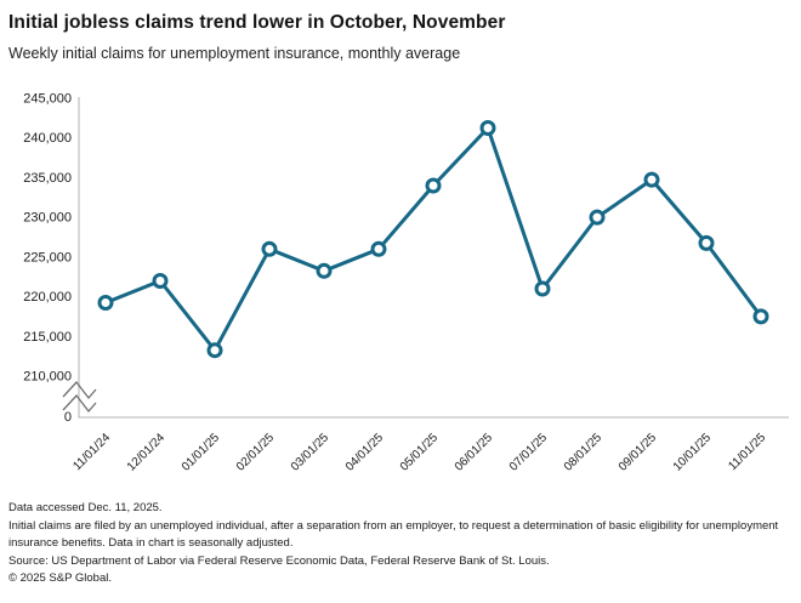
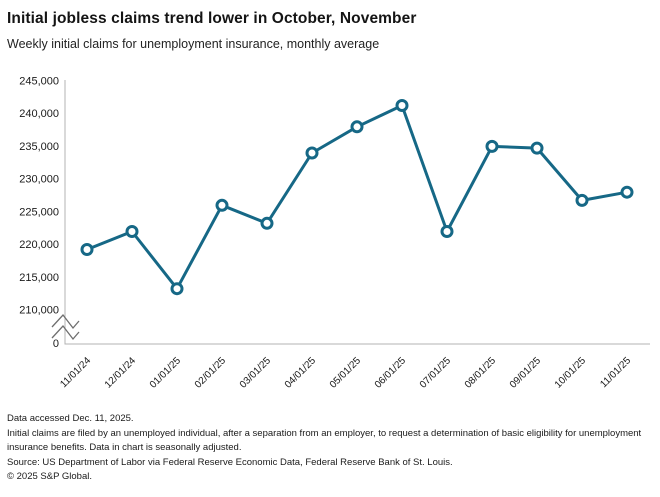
04/01/25: 226000 -> 234000
05/01/25: 234000 -> 238000
07/01/25: 221000 -> 222000
08/01/25: 230000 -> 235000
11/01/25: 218000 -> 228000
